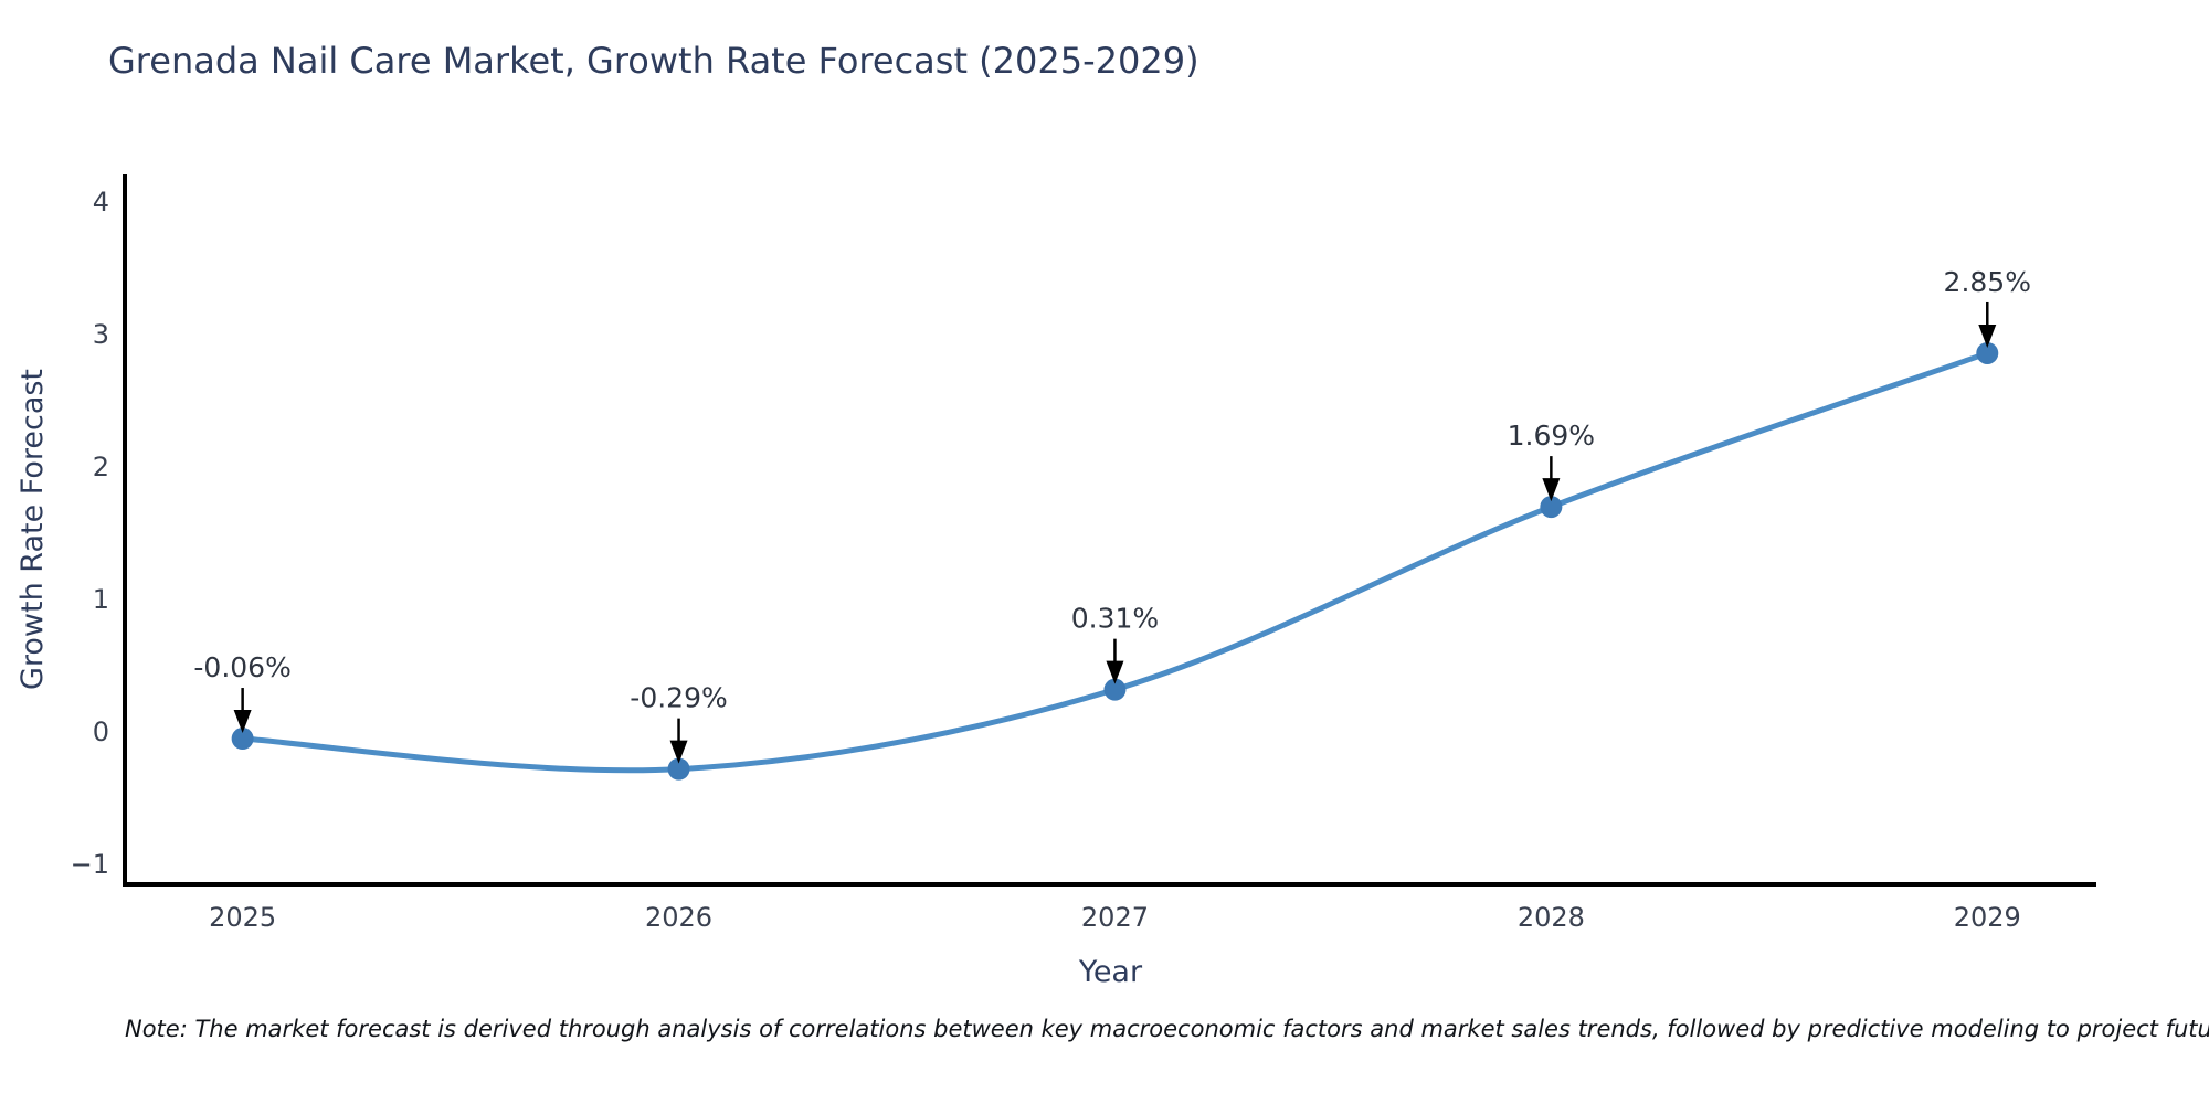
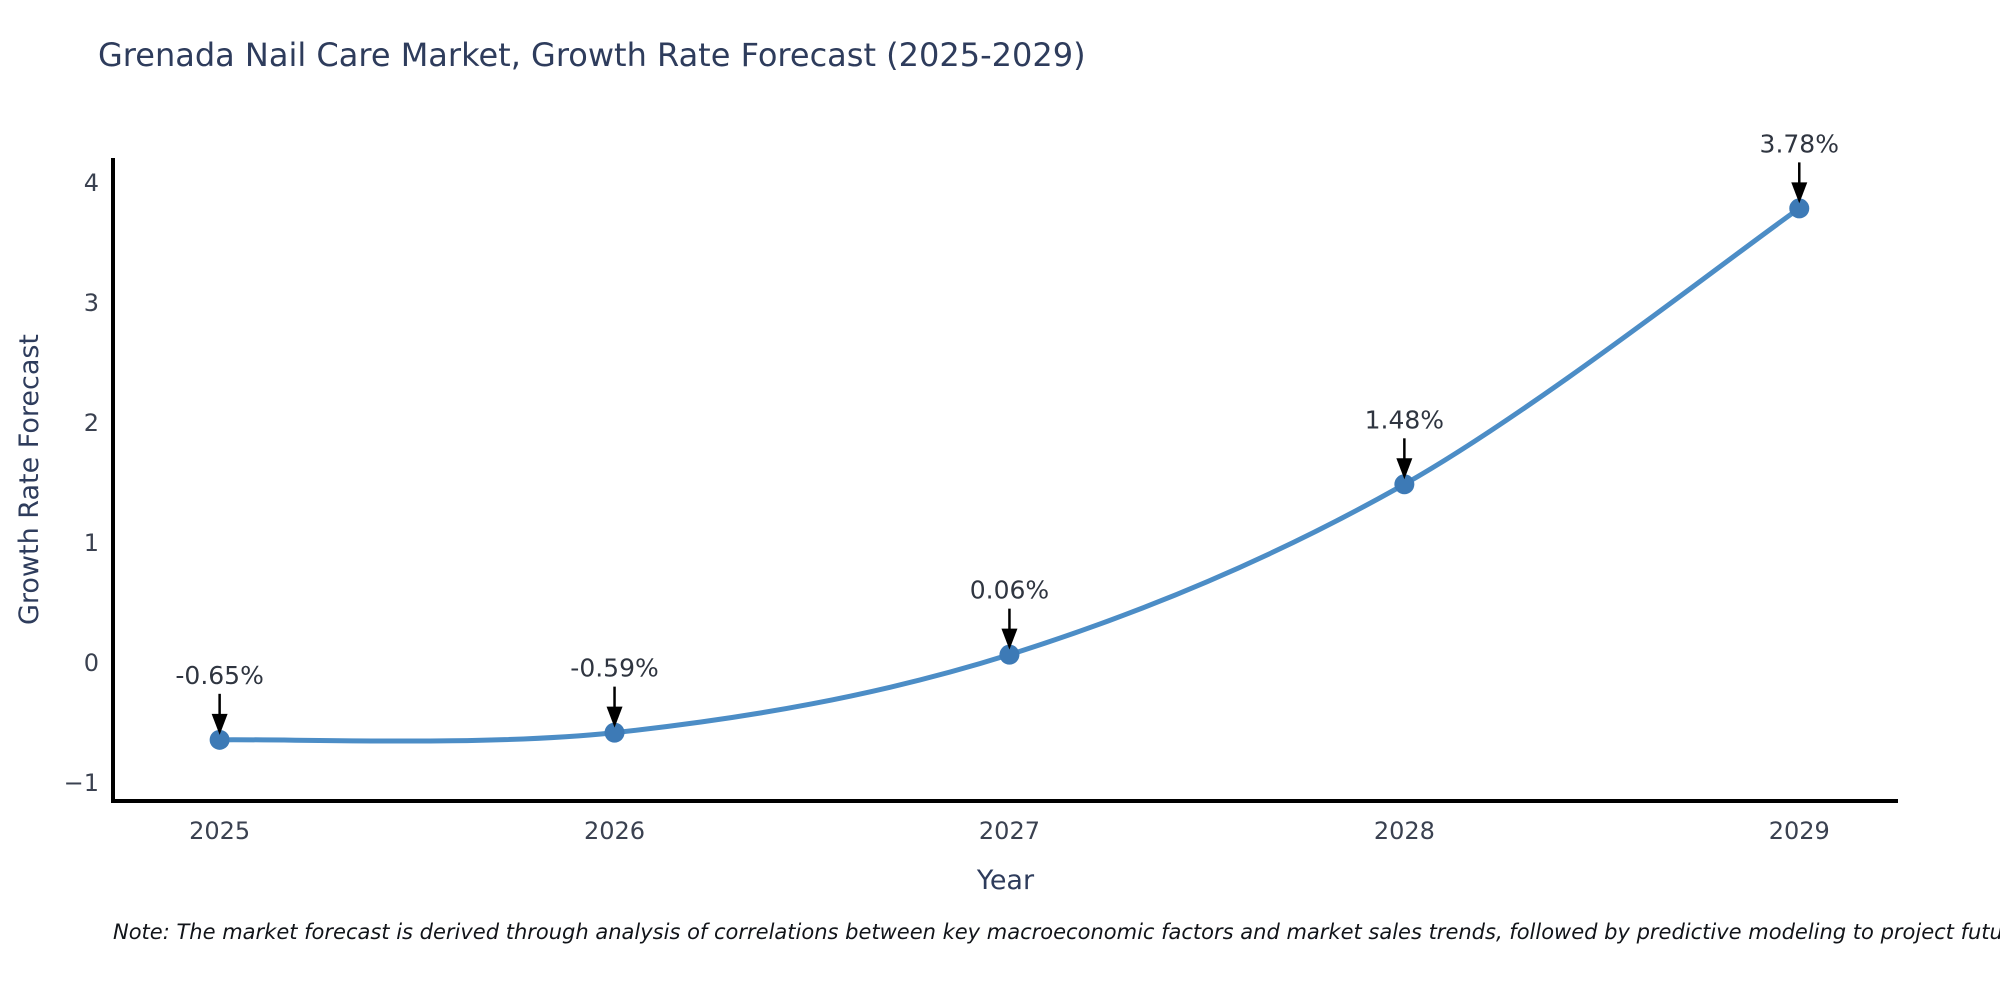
2025: -0.06% -> -0.65%
2026: -0.29% -> -0.59%
2027: 0.31% -> 0.06%
2028: 1.69% -> 1.48%
2029: 2.85% -> 3.78%
